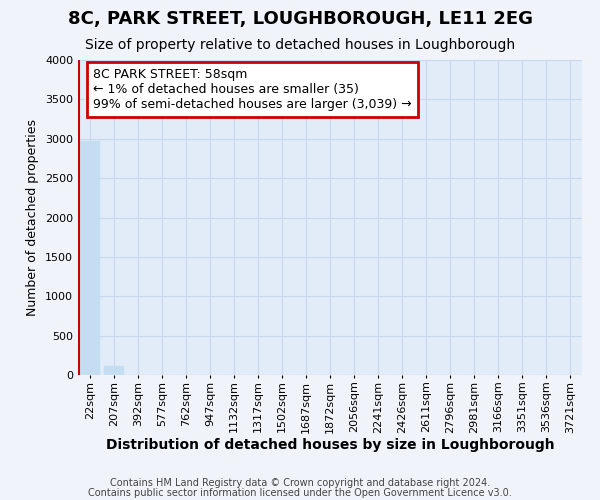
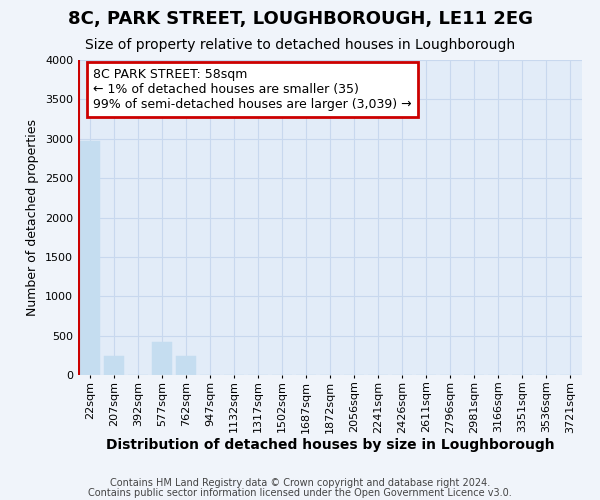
207sqm: 120 -> 240
577sqm: 0 -> 420
762sqm: 0 -> 240
